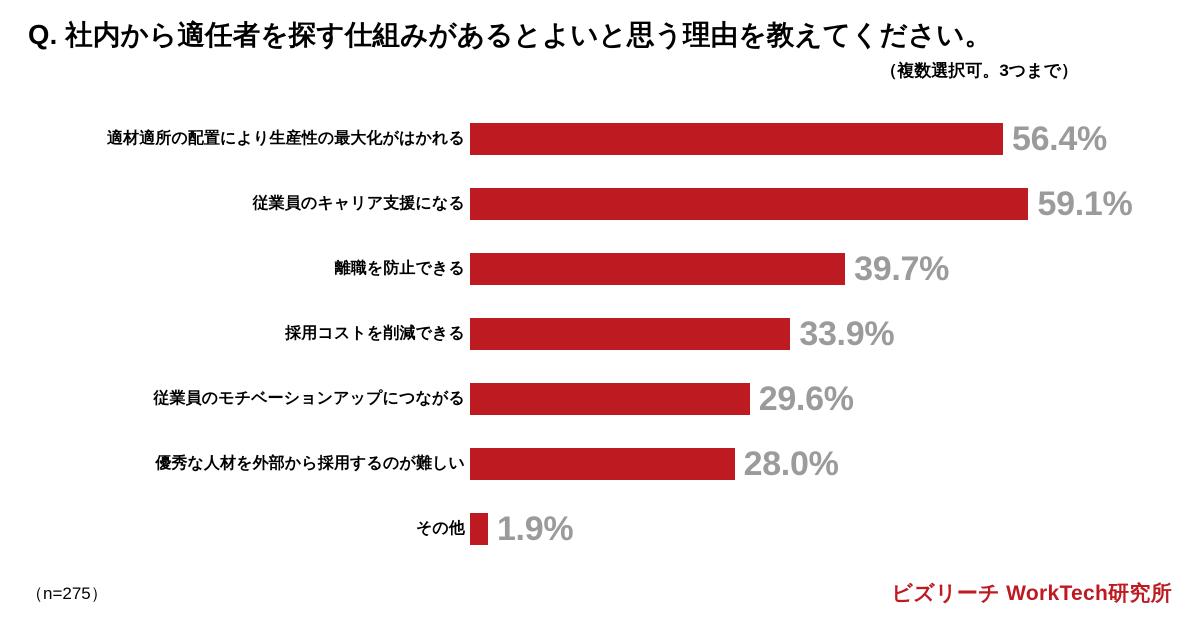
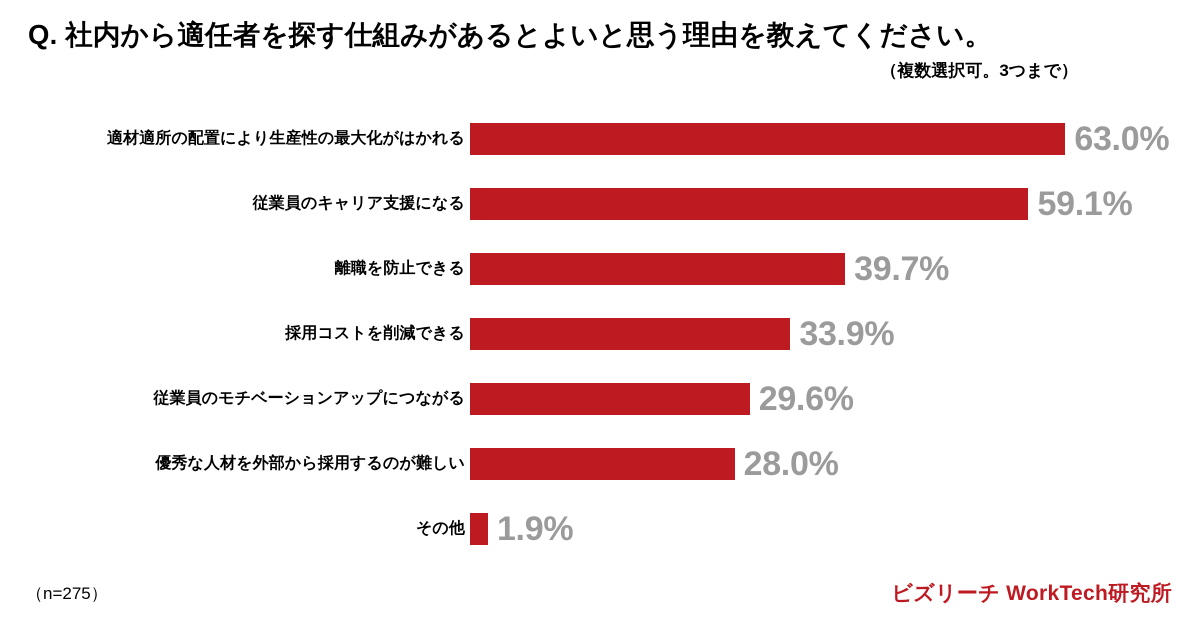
適材適所の配置により生産性の最大化がはかれる: 56.4% -> 63.0%
